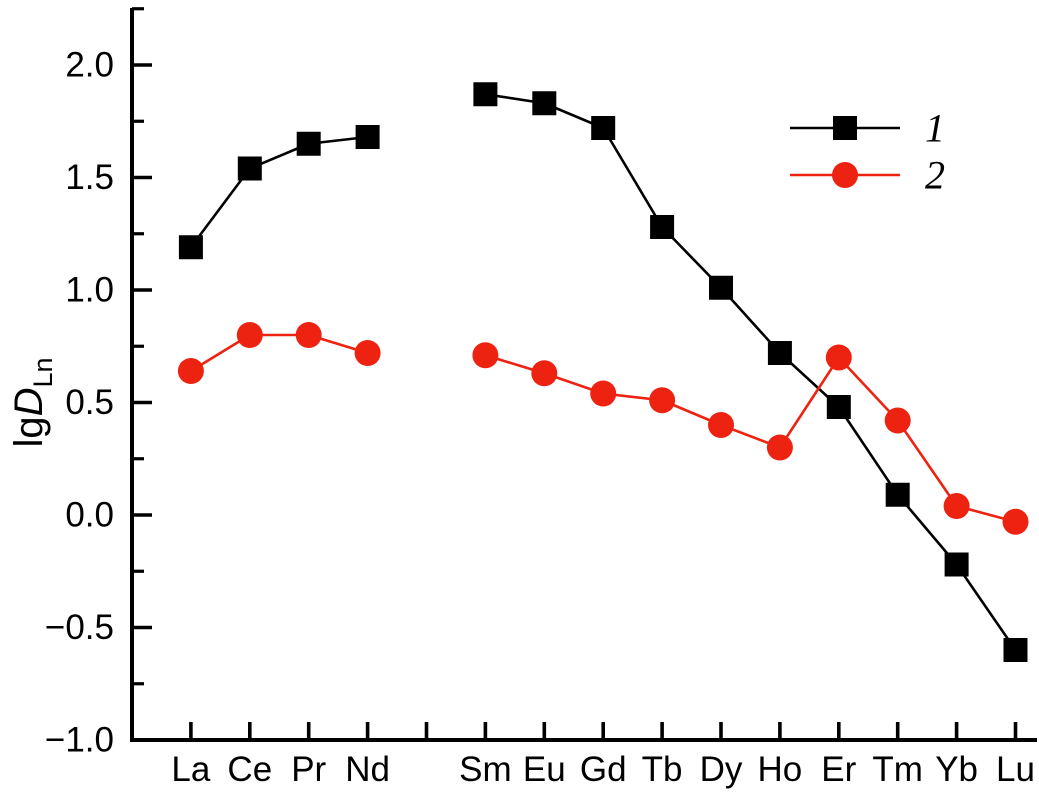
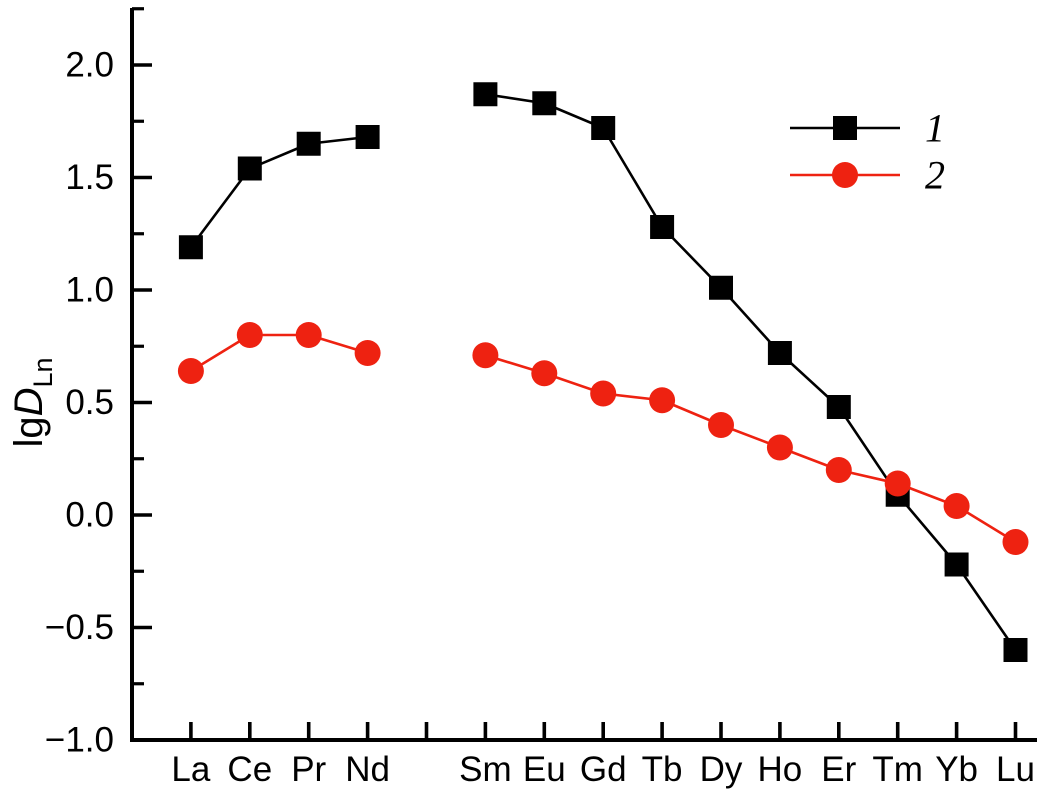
2/Er: 0.70 -> 0.20
2/Tm: 0.42 -> 0.14
2/Lu: -0.03 -> -0.12
